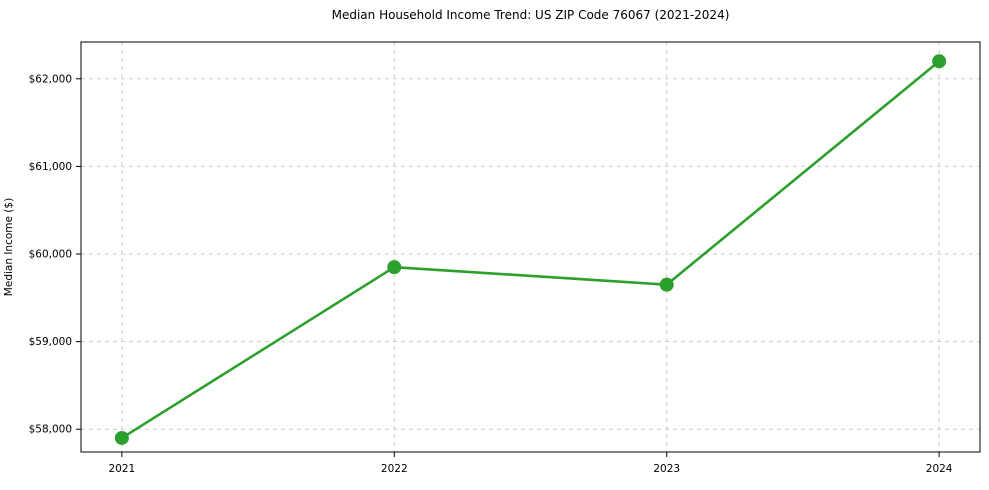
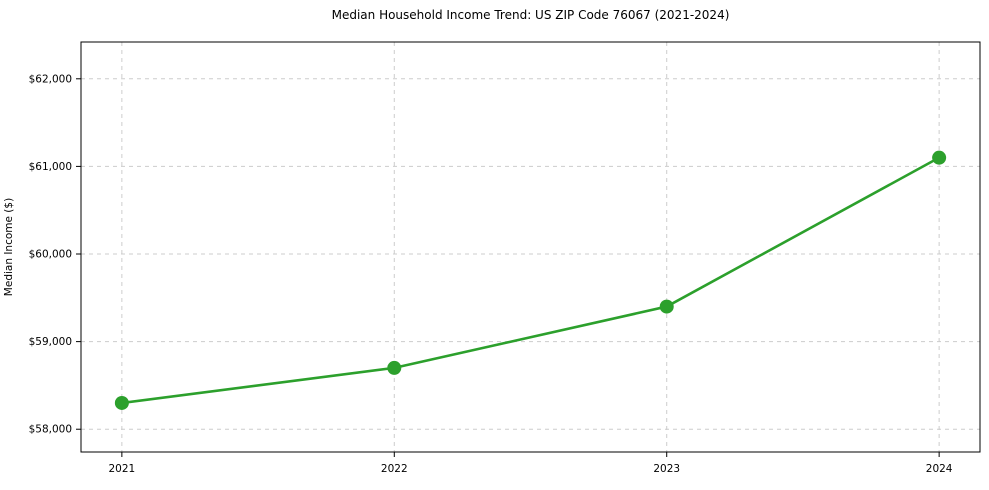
2021: $57900 -> $58300
2022: $59800 -> $58700
2023: $59600 -> $59400
2024: $62200 -> $61100
